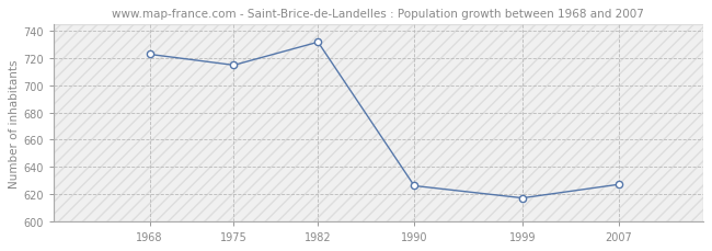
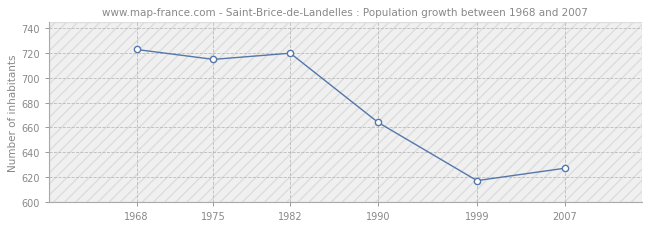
1982: 732 -> 720
1990: 626 -> 664
